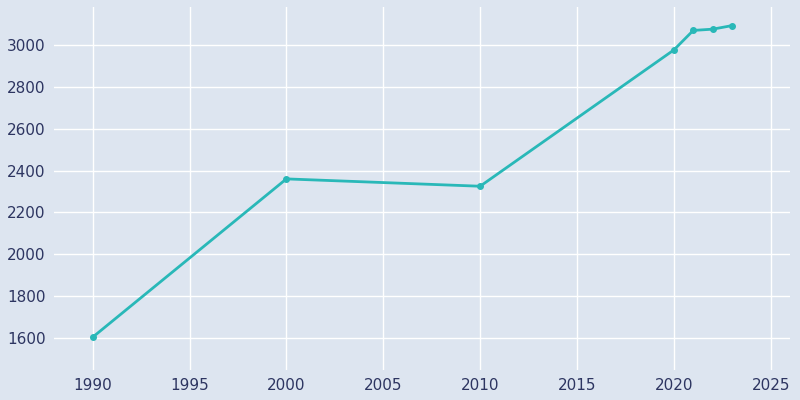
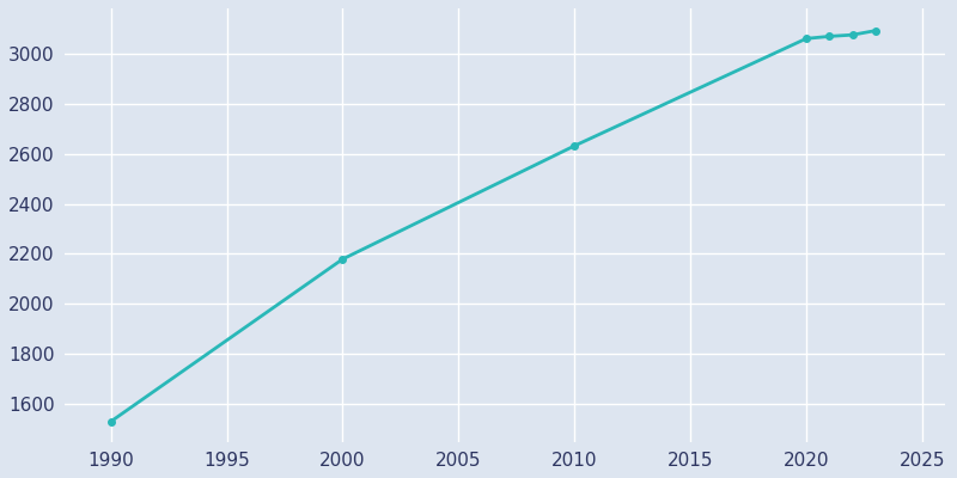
1990: 1605 -> 1531
2000: 2360 -> 2179
2010: 2325 -> 2631
2020: 2975 -> 3059
